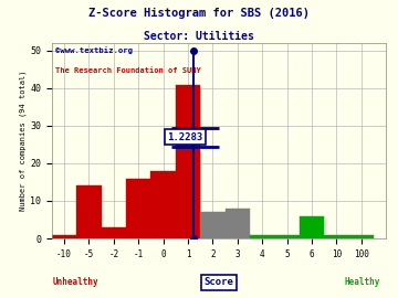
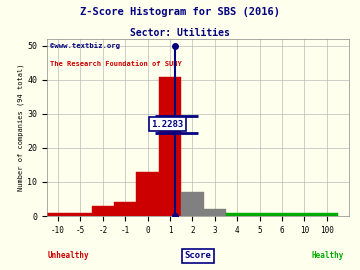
-5: 14 -> 1
-1: 16 -> 4
0: 18 -> 13
3: 8 -> 2
6: 6 -> 1
